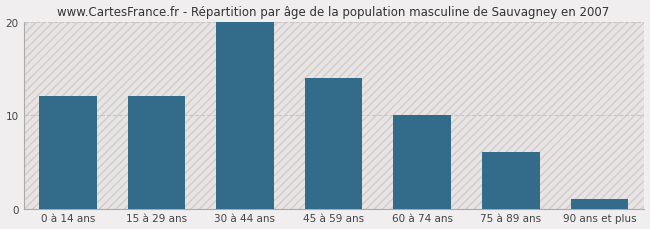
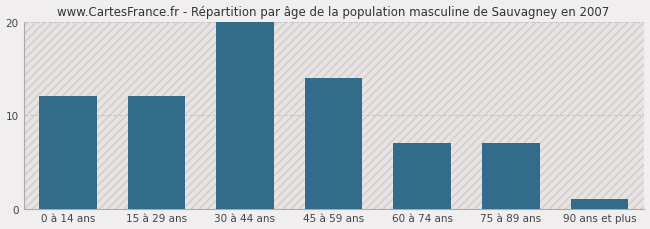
60 à 74 ans: 10 -> 7
75 à 89 ans: 6 -> 7
